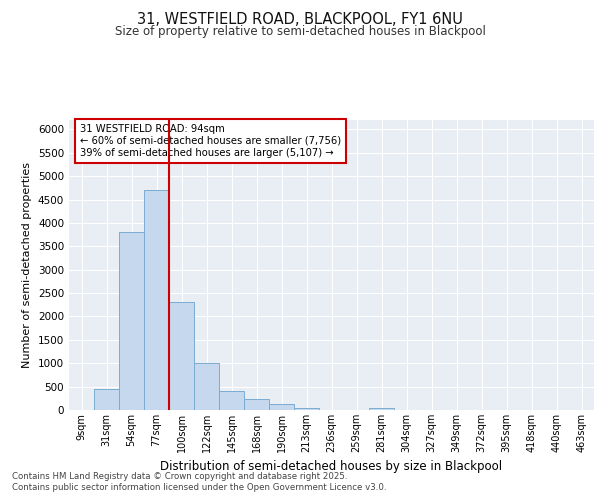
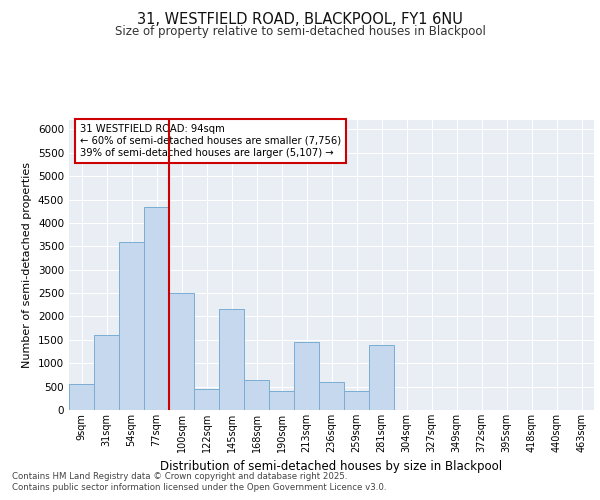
9sqm: 10 -> 550
31sqm: 450 -> 1600
54sqm: 3800 -> 3600
77sqm: 4700 -> 4350
100sqm: 2300 -> 2500
122sqm: 1000 -> 450
145sqm: 400 -> 2150
168sqm: 230 -> 650
190sqm: 130 -> 400
213sqm: 50 -> 1450
236sqm: 0 -> 600
259sqm: 0 -> 400
281sqm: 50 -> 1400
